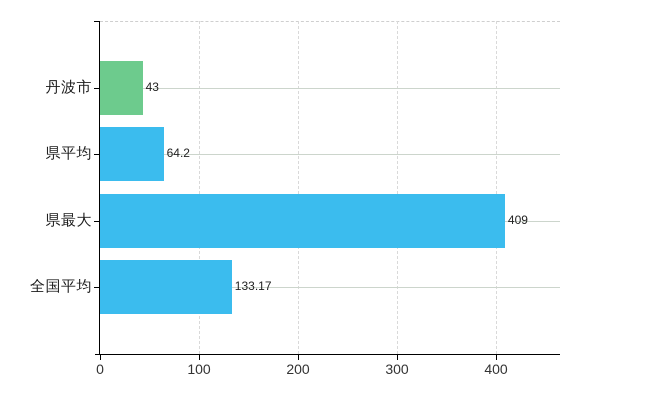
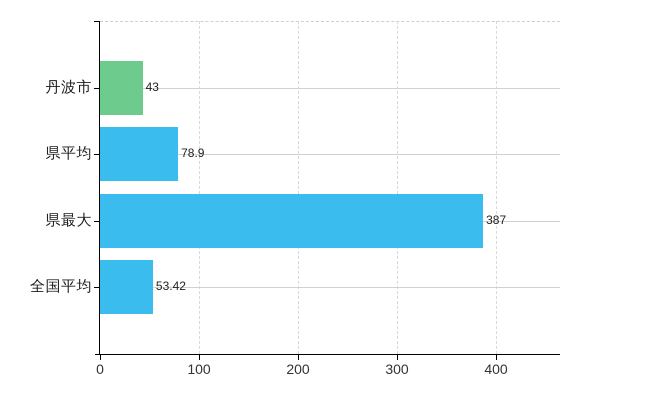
県平均: 64.2 -> 78.9
県最大: 409 -> 387
全国平均: 133.17 -> 53.42
